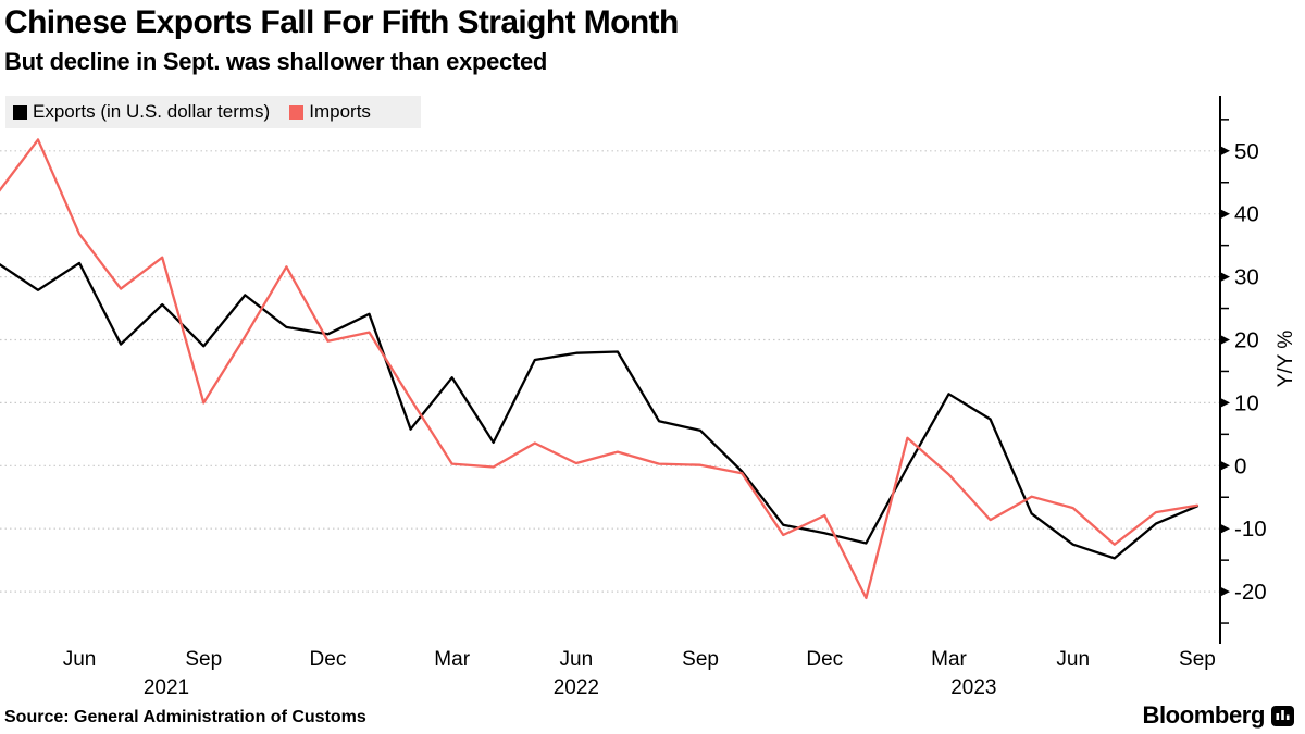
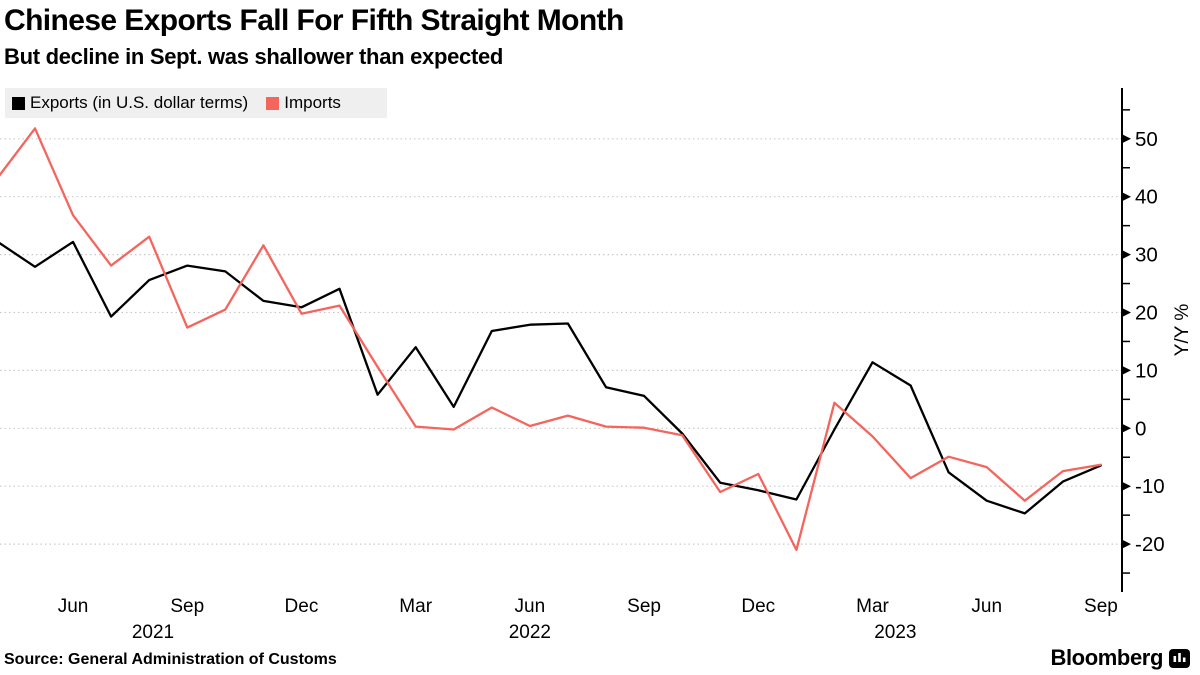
Exports (in U.S. dollar terms)/Sep 2021: 19 -> 28
Imports/Sep 2021: 10 -> 17
